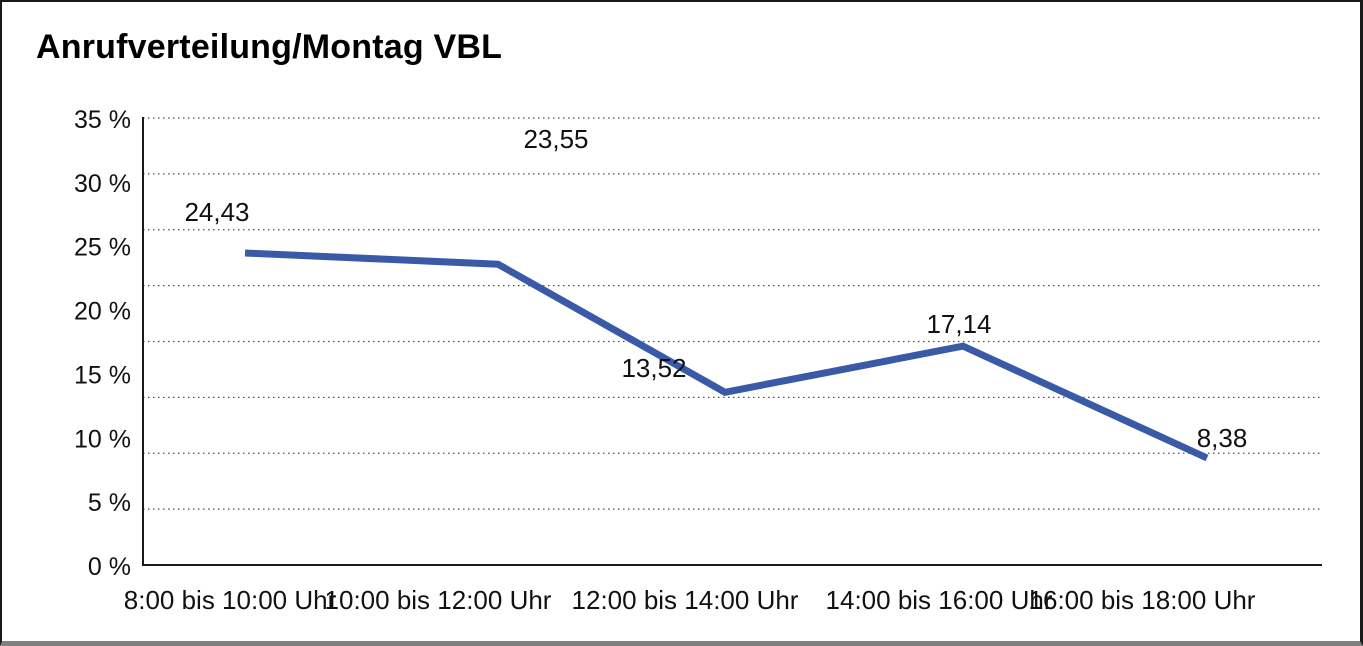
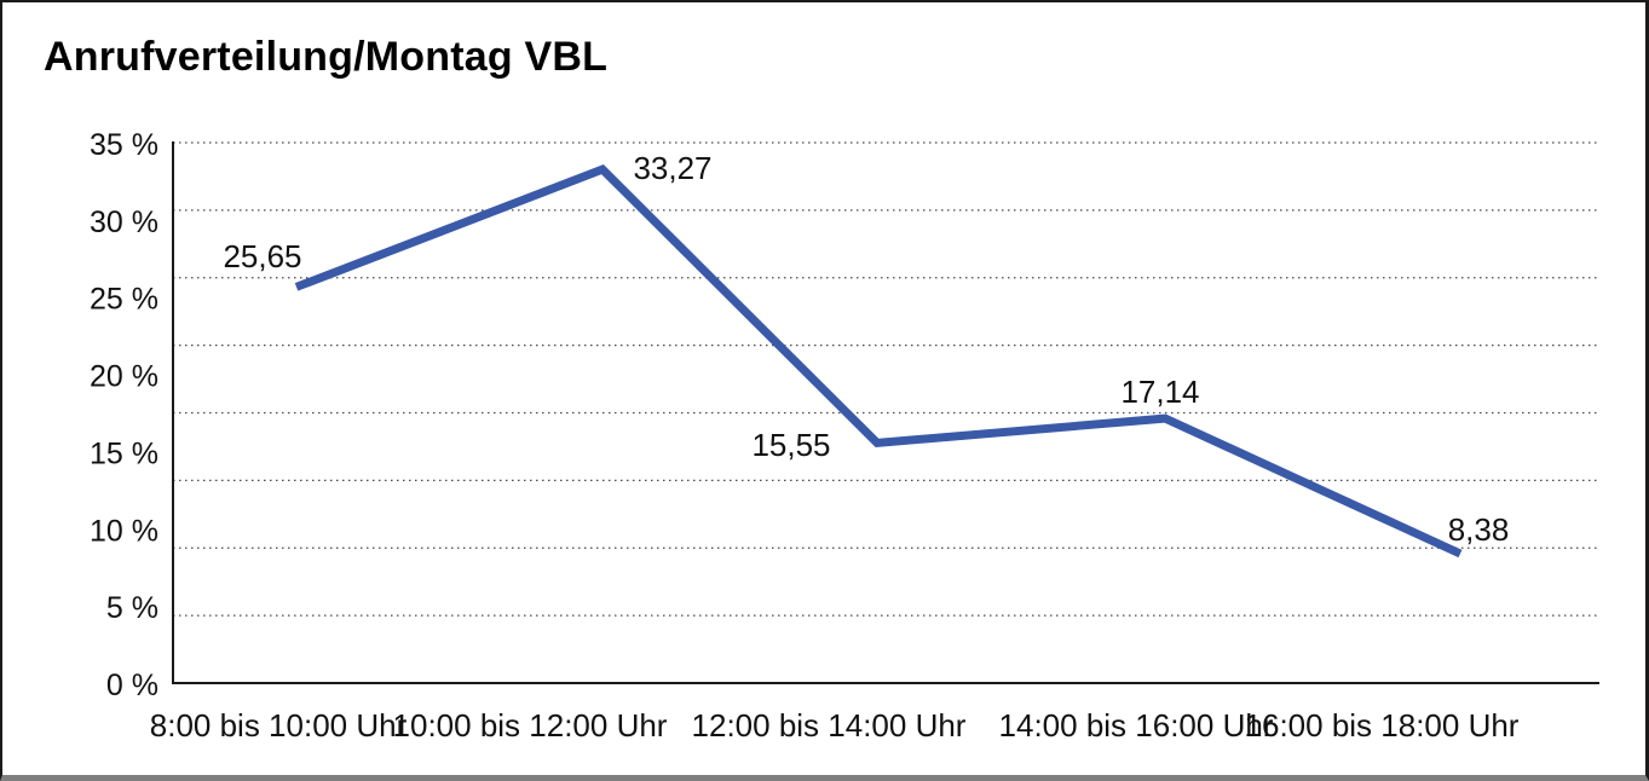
8:00 bis 10:00 Uhr: 24,43 -> 25,65
10:00 bis 12:00 Uhr: 23,55 -> 33,27
12:00 bis 14:00 Uhr: 13,52 -> 15,55
